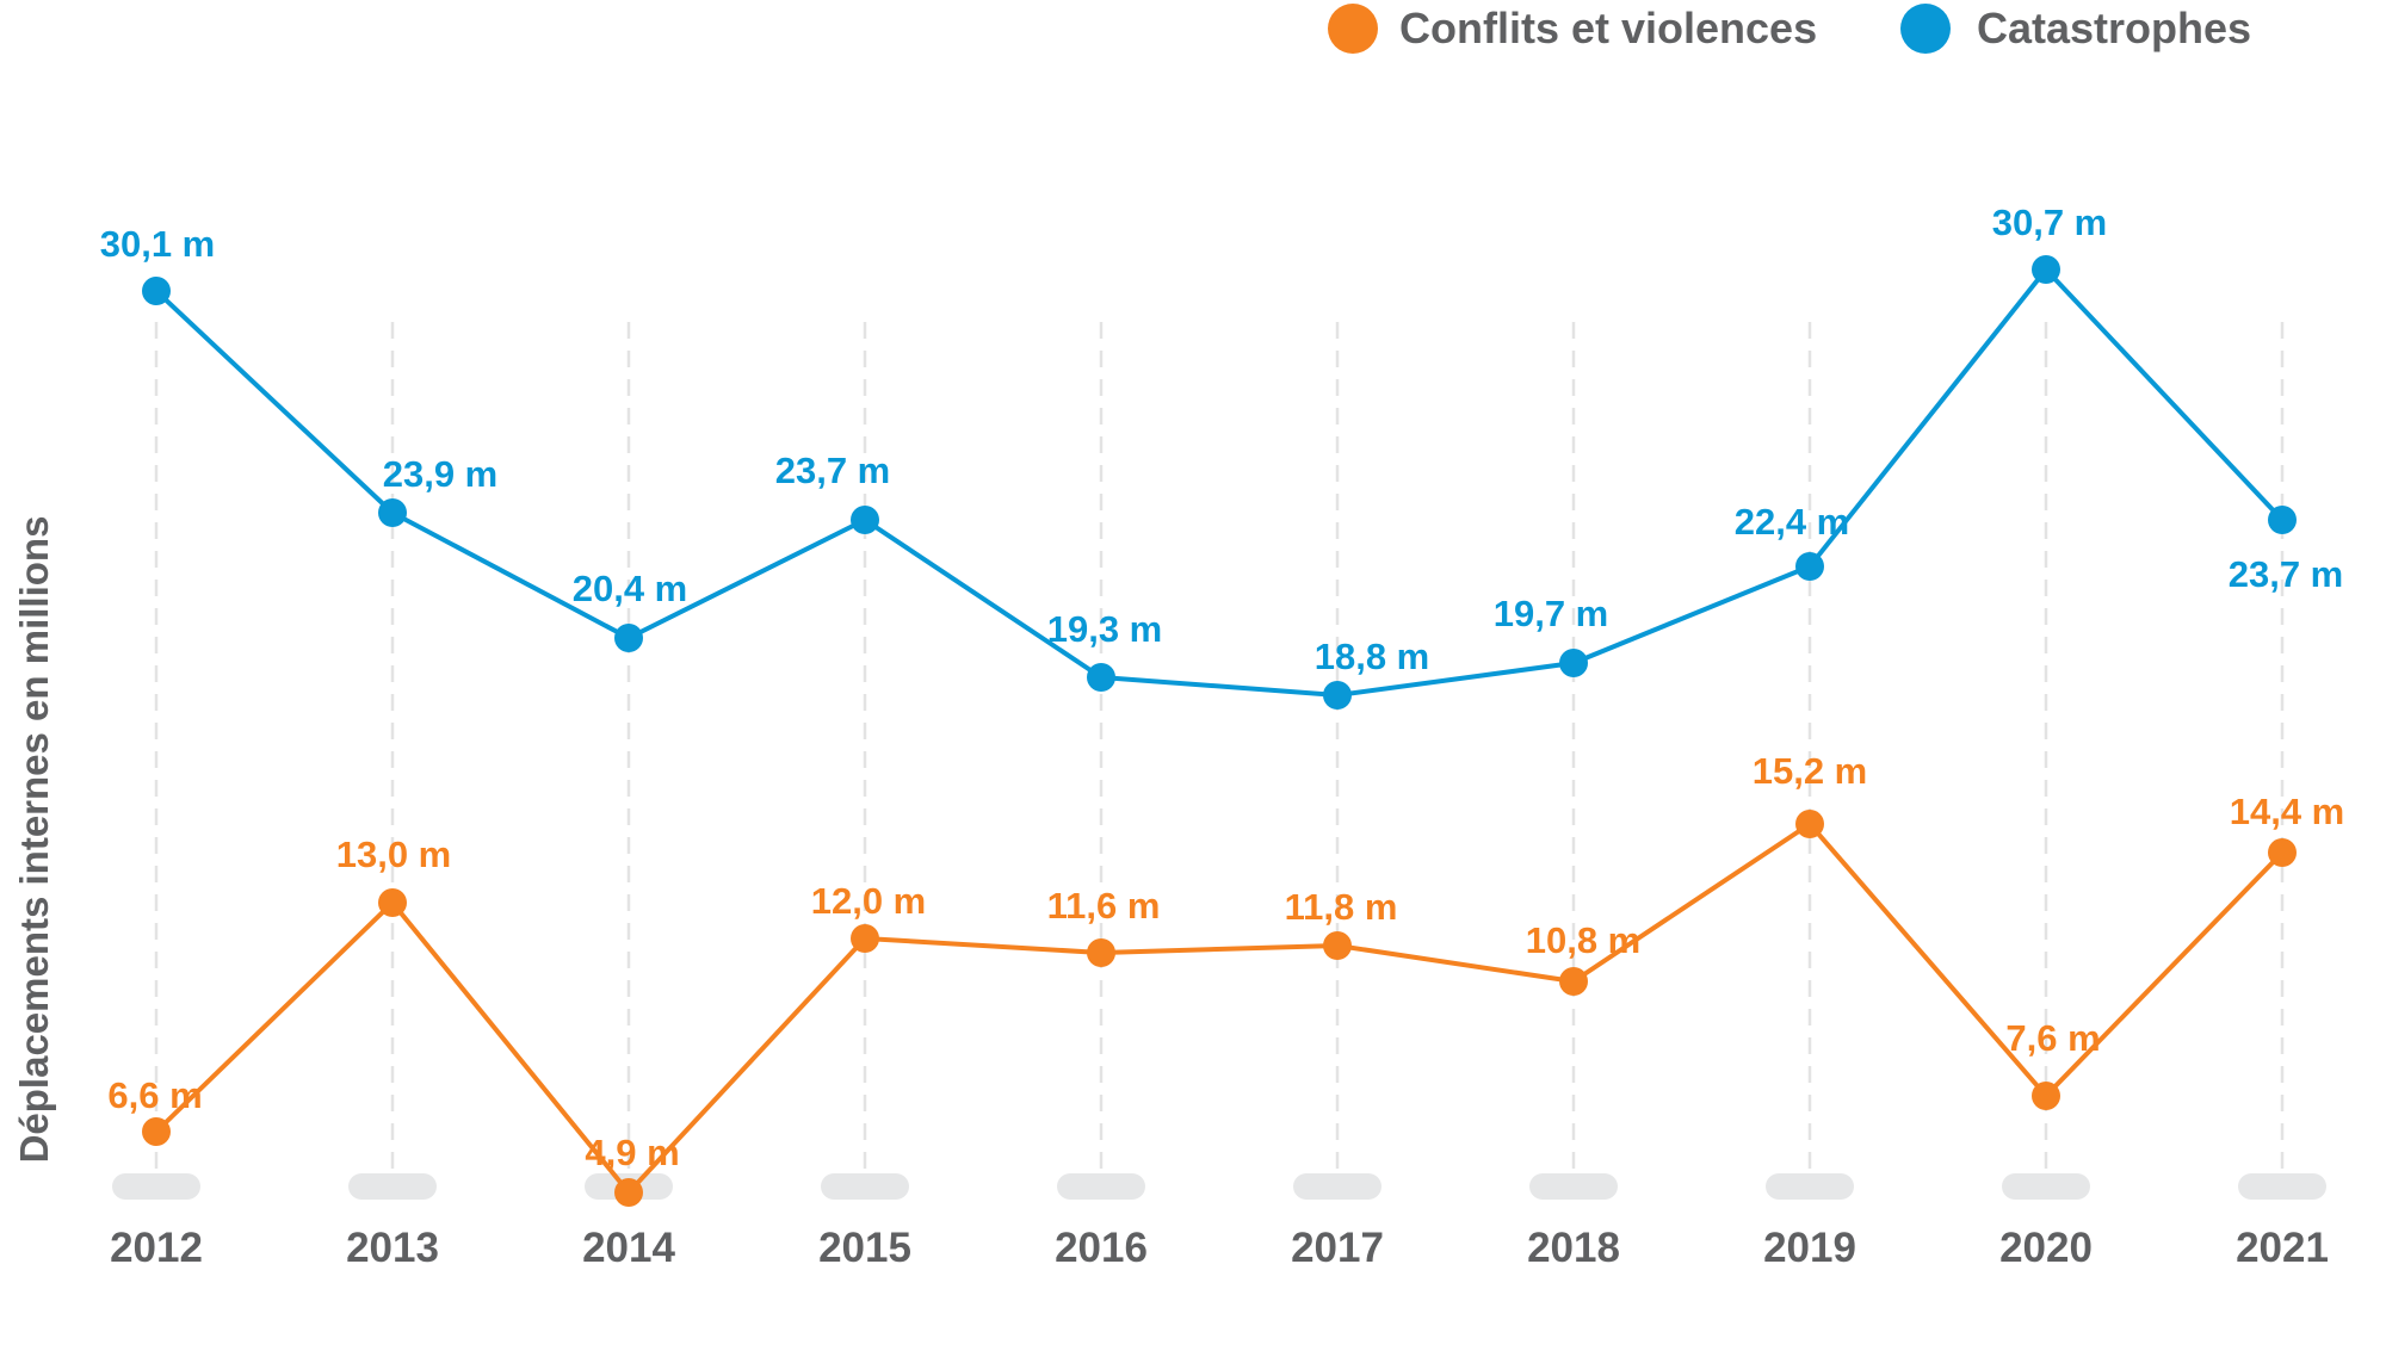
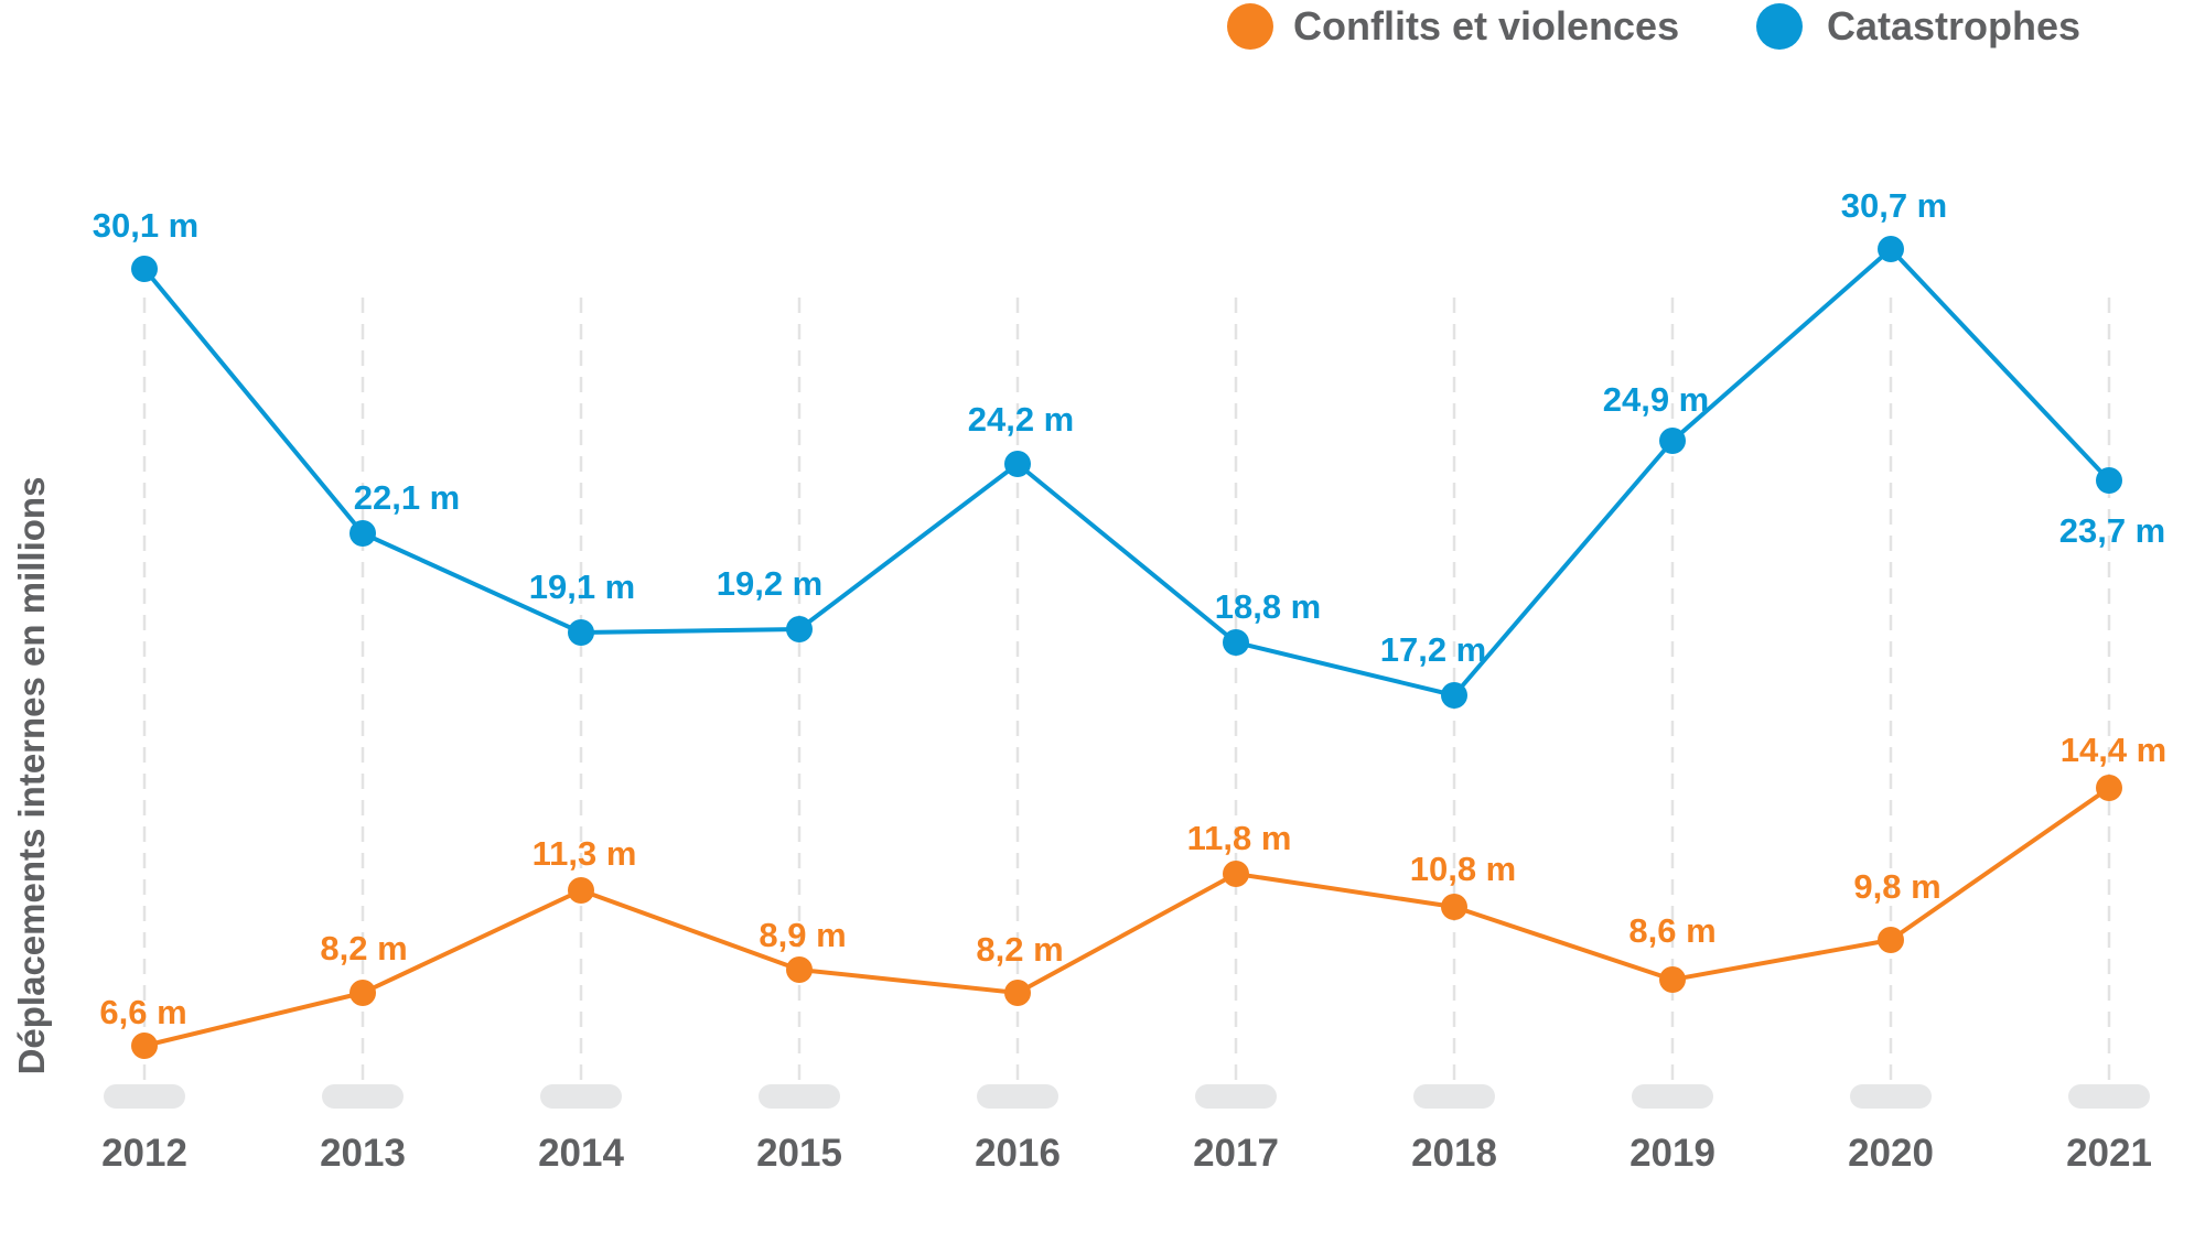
Conflits et violences/2013: 13,0 -> 8,2
Catastrophes/2013: 23,9 -> 22,1
Conflits et violences/2014: 4,9 -> 11,3
Catastrophes/2014: 20,4 -> 19,1
Conflits et violences/2015: 12,0 -> 8,9
Catastrophes/2015: 23,7 -> 19,2
Conflits et violences/2016: 11,6 -> 8,2
Catastrophes/2016: 19,3 -> 24,2
Catastrophes/2018: 19,7 -> 17,2
Conflits et violences/2019: 15,2 -> 8,6
Catastrophes/2019: 22,4 -> 24,9
Conflits et violences/2020: 7,6 -> 9,8
